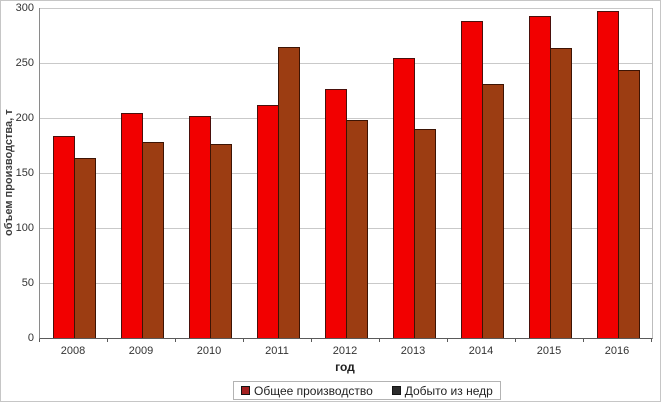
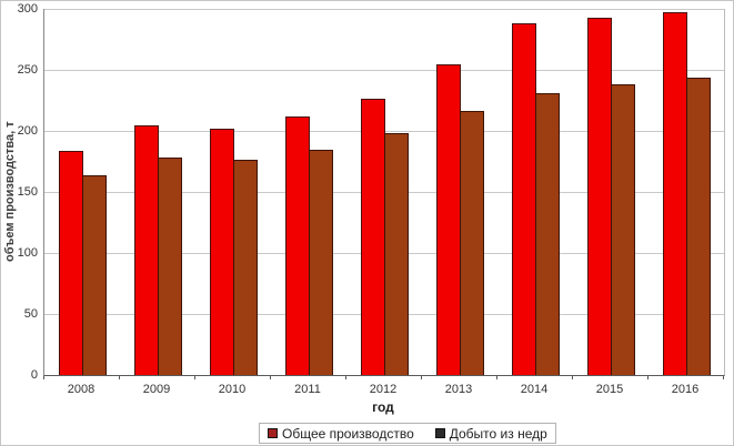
Добыто из недр/2011: 265 -> 185
Добыто из недр/2013: 190 -> 216
Добыто из недр/2015: 264 -> 238
